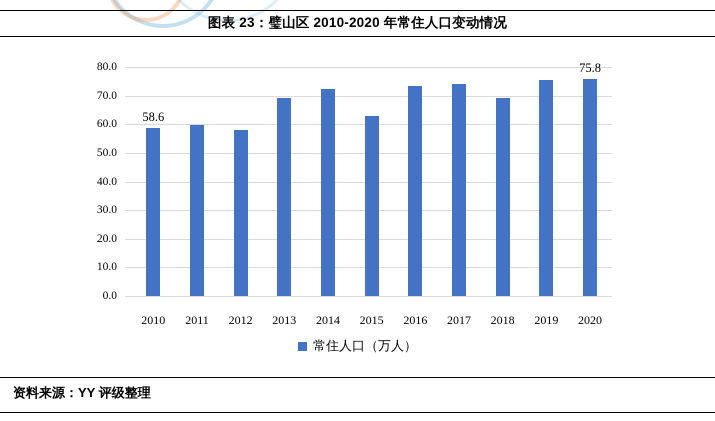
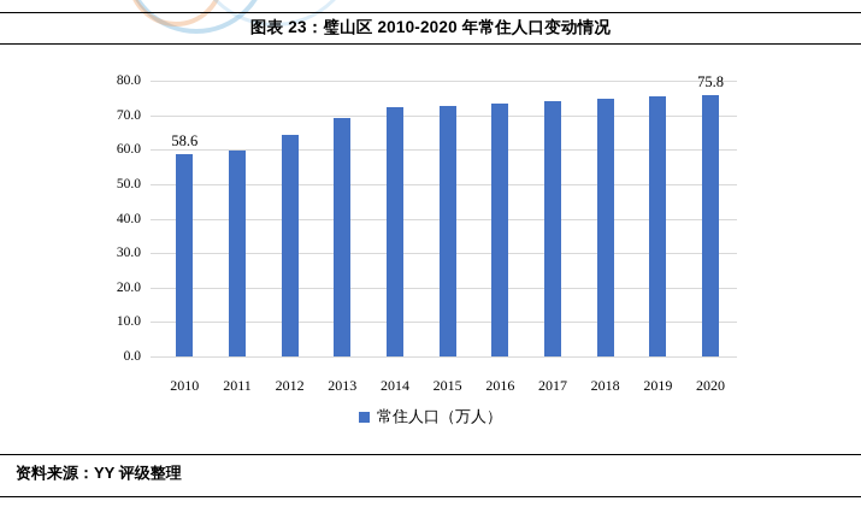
2012: 58 -> 64
2015: 63 -> 73
2018: 69 -> 75
